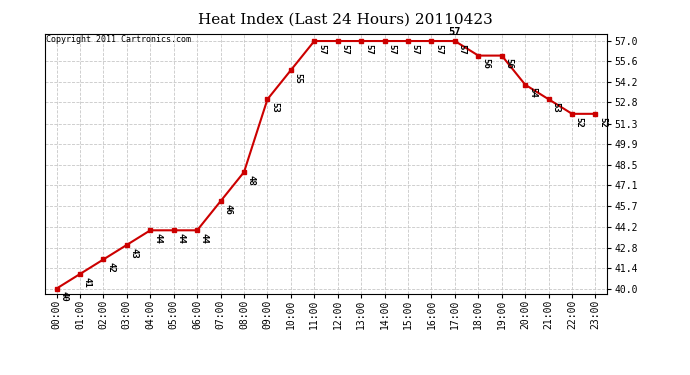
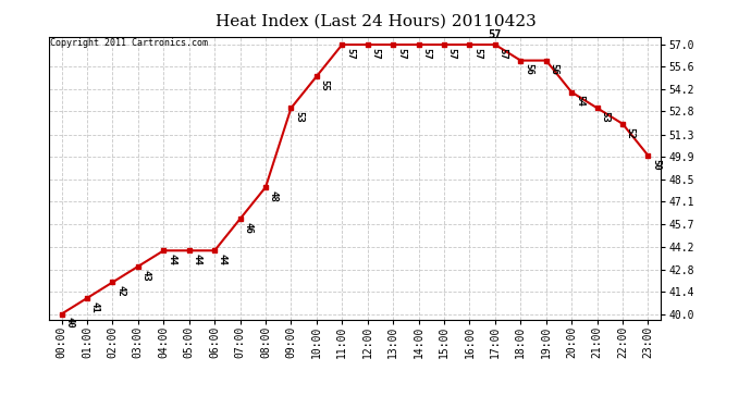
23:00: 52 -> 50
